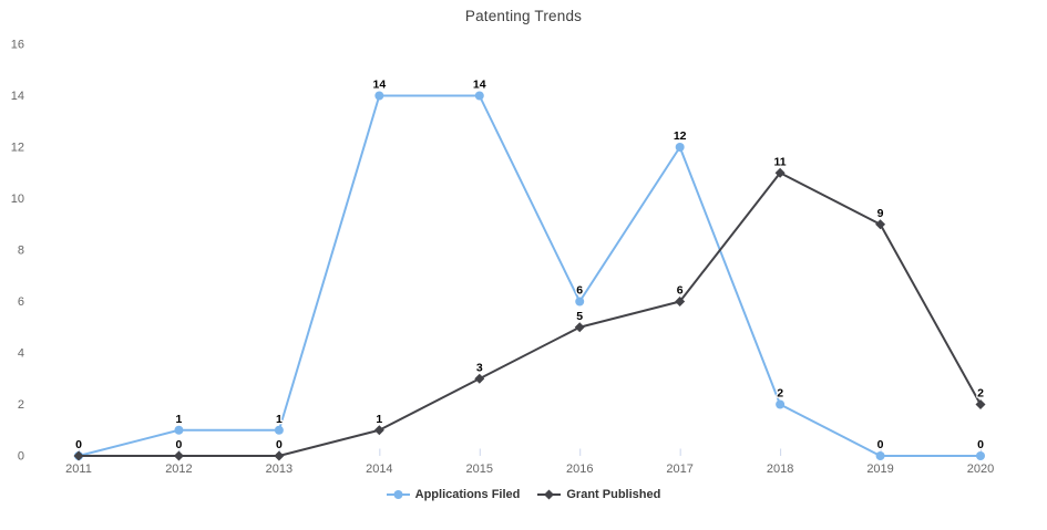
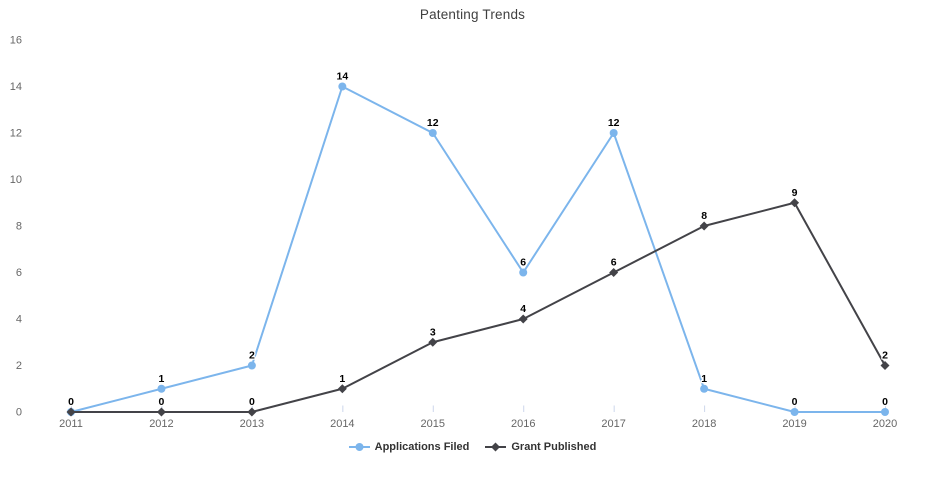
Applications Filed/2013: 1 -> 2
Applications Filed/2015: 14 -> 12
Grant Published/2016: 5 -> 4
Applications Filed/2018: 2 -> 1
Grant Published/2018: 11 -> 8
